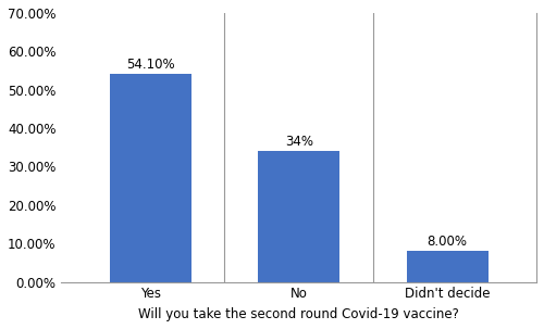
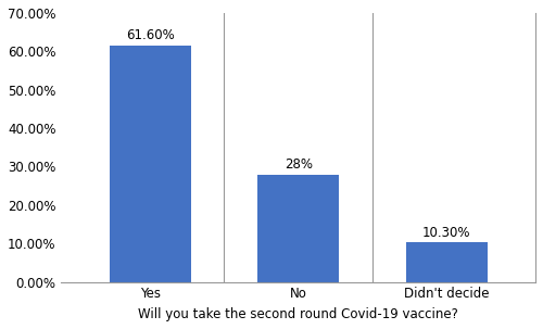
Yes: 54.10% -> 61.60%
No: 34% -> 28%
Didn't decide: 8.00% -> 10.30%
